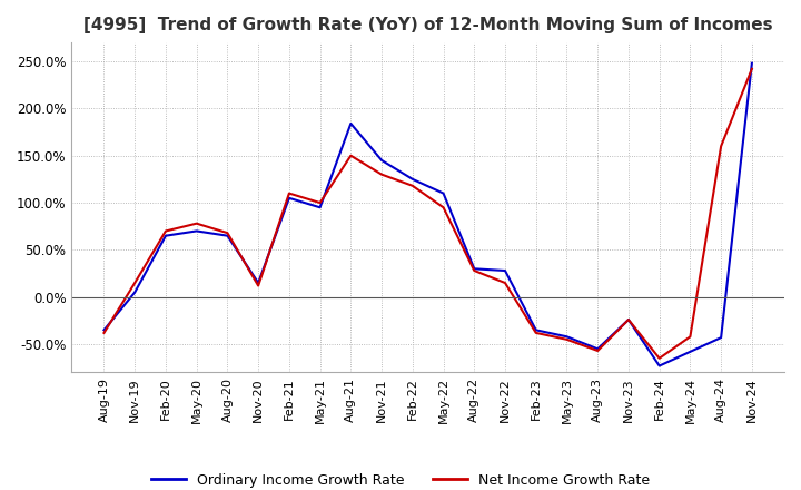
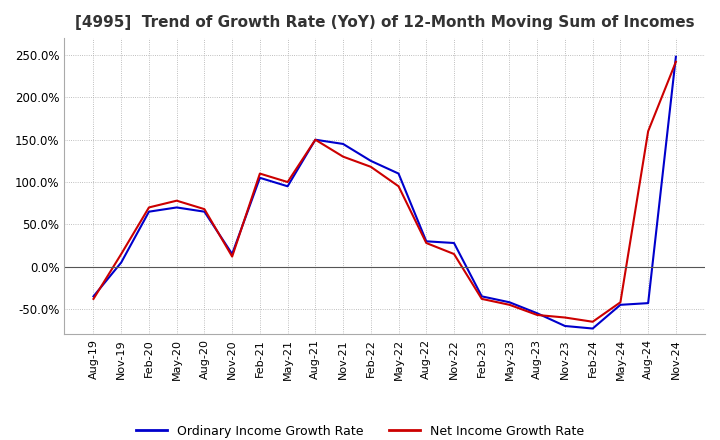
Ordinary Income Growth Rate/Aug-21: 184% -> 150%
Ordinary Income Growth Rate/Nov-23: -24% -> -70%
Net Income Growth Rate/Nov-23: -24% -> -60%
Ordinary Income Growth Rate/May-24: -58% -> -45%
